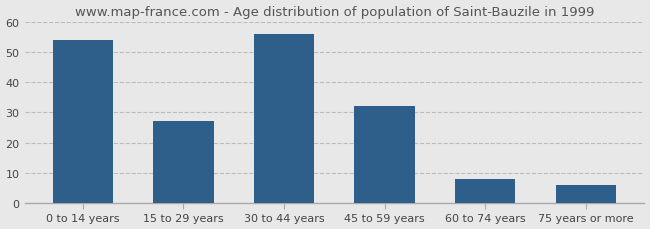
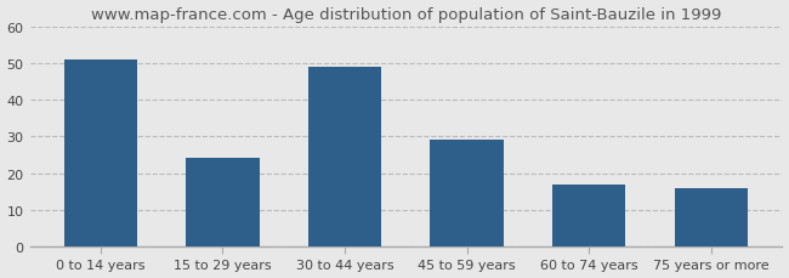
0 to 14 years: 54 -> 51
15 to 29 years: 27 -> 24
30 to 44 years: 56 -> 49
45 to 59 years: 32 -> 29
60 to 74 years: 8 -> 17
75 years or more: 6 -> 16
